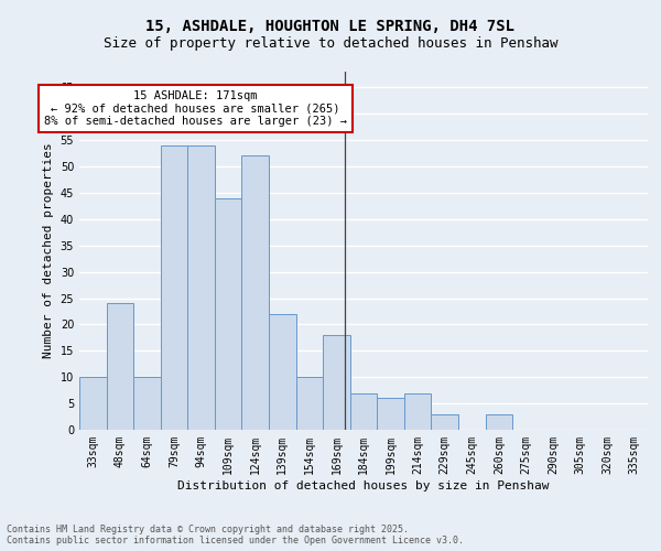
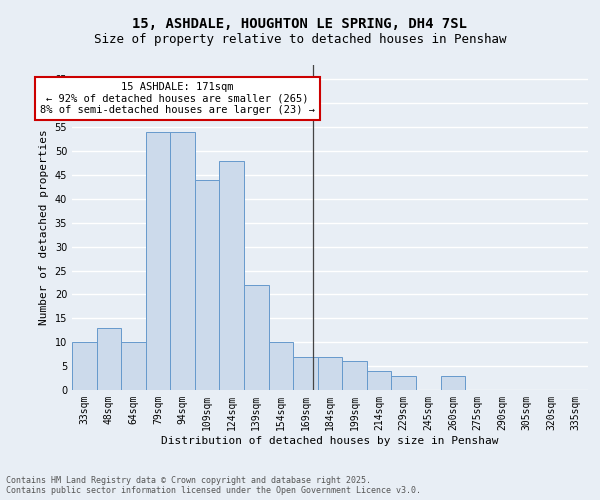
48sqm: 24 -> 13
124sqm: 52 -> 48
169sqm: 18 -> 7
214sqm: 7 -> 4
